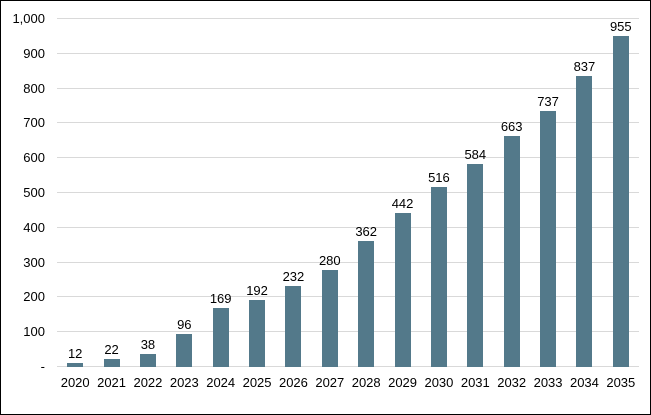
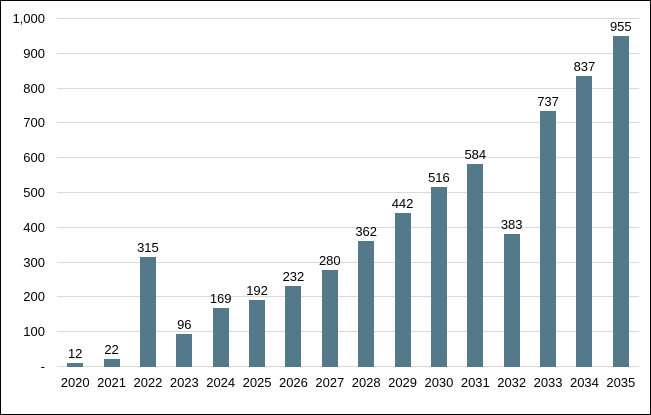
2022: 38 -> 315
2032: 663 -> 383
